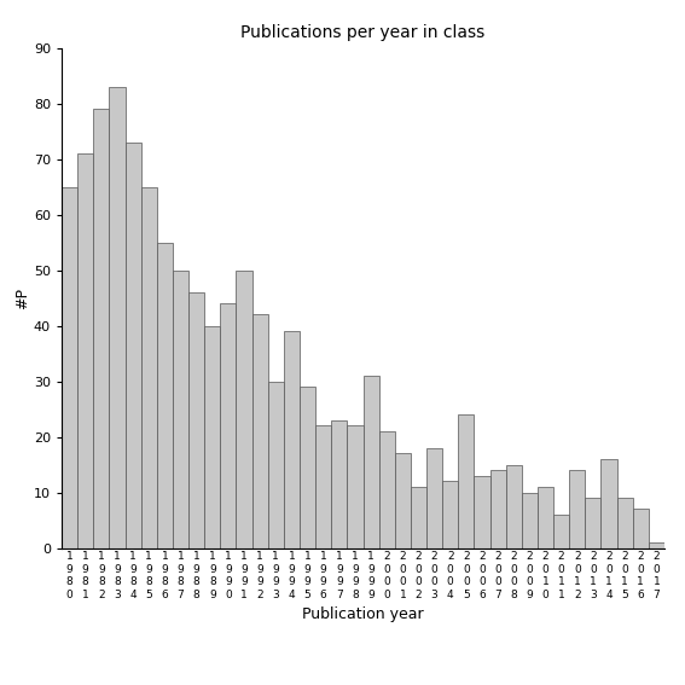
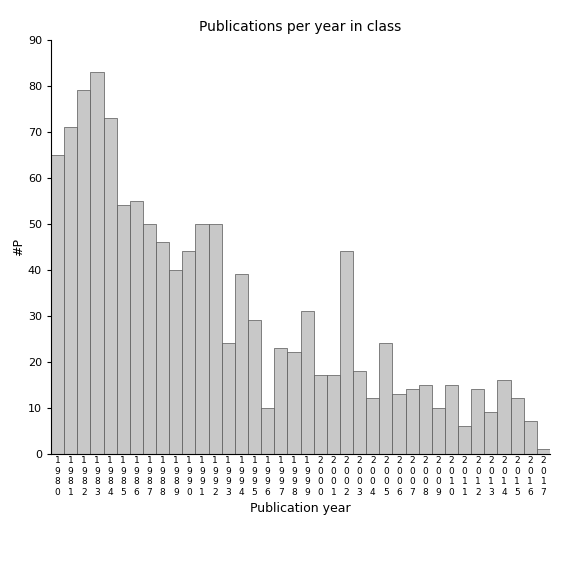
1 9 8 5: 65 -> 54
1 9 9 2: 42 -> 50
1 9 9 3: 30 -> 24
1 9 9 6: 22 -> 10
2 0 0 0: 21 -> 17
2 0 0 2: 11 -> 44
2 0 1 0: 11 -> 15
2 0 1 5: 9 -> 12
